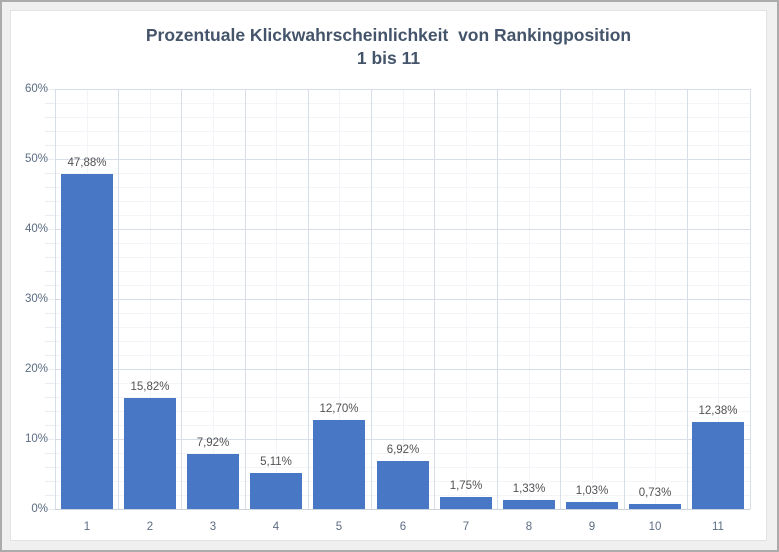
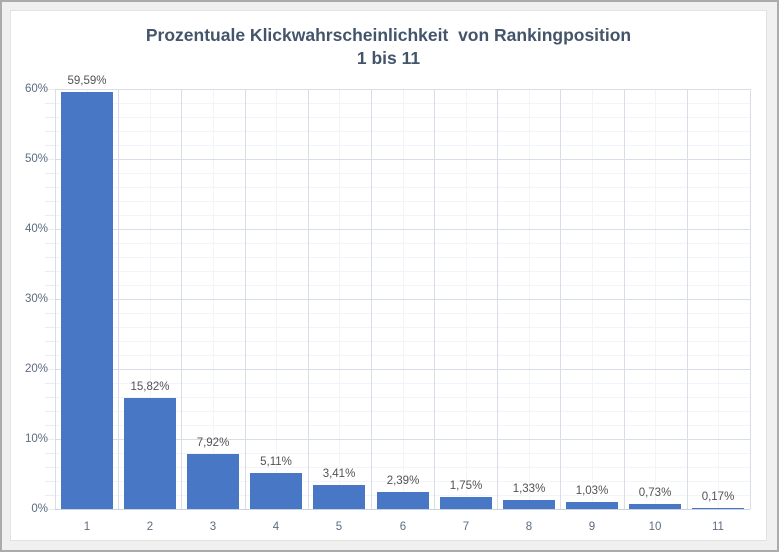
1: 47,88% -> 59,59%
5: 12,70% -> 3,41%
6: 6,92% -> 2,39%
11: 12,38% -> 0,17%
